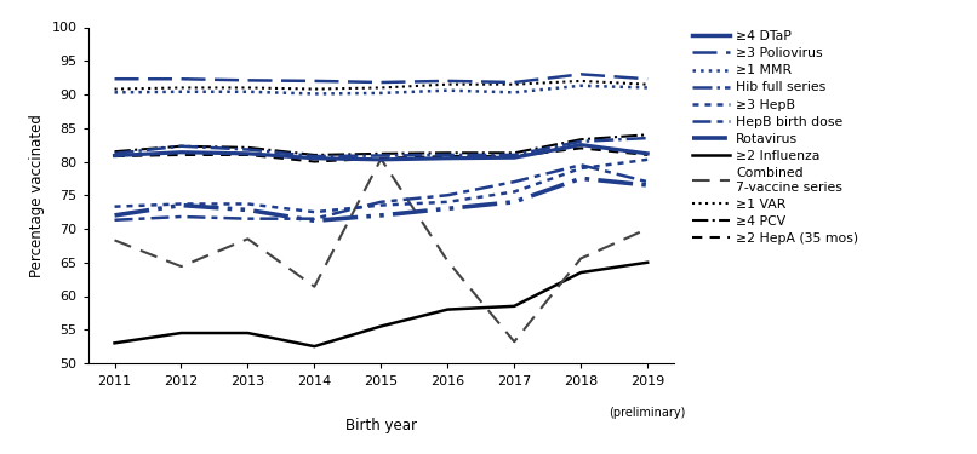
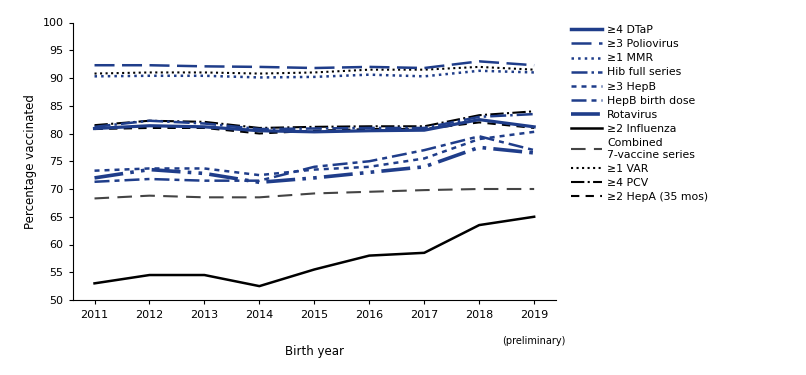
Combined 7-vaccine series/2012: 64.4 -> 68.8
Combined 7-vaccine series/2014: 61.4 -> 68.5
Combined 7-vaccine series/2015: 80.4 -> 69.2
Combined 7-vaccine series/2016: 65.2 -> 69.5
Combined 7-vaccine series/2017: 53.2 -> 69.8
Combined 7-vaccine series/2018: 65.6 -> 70.0
